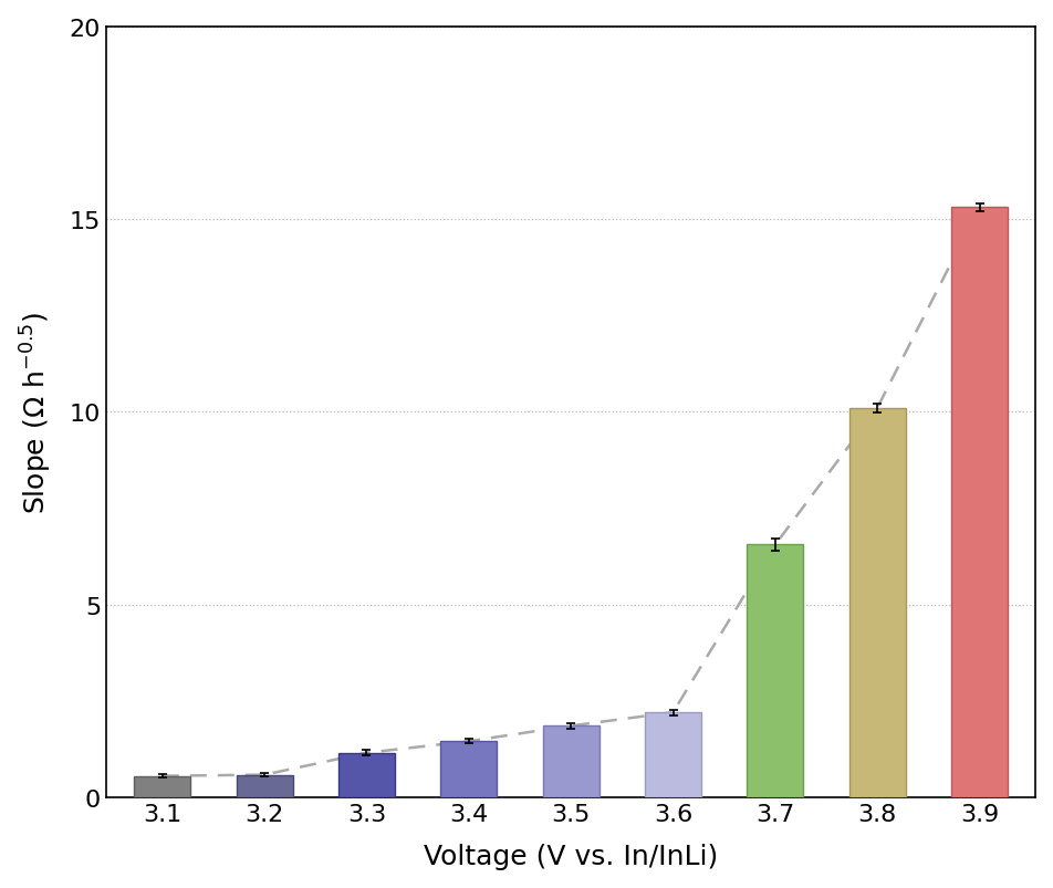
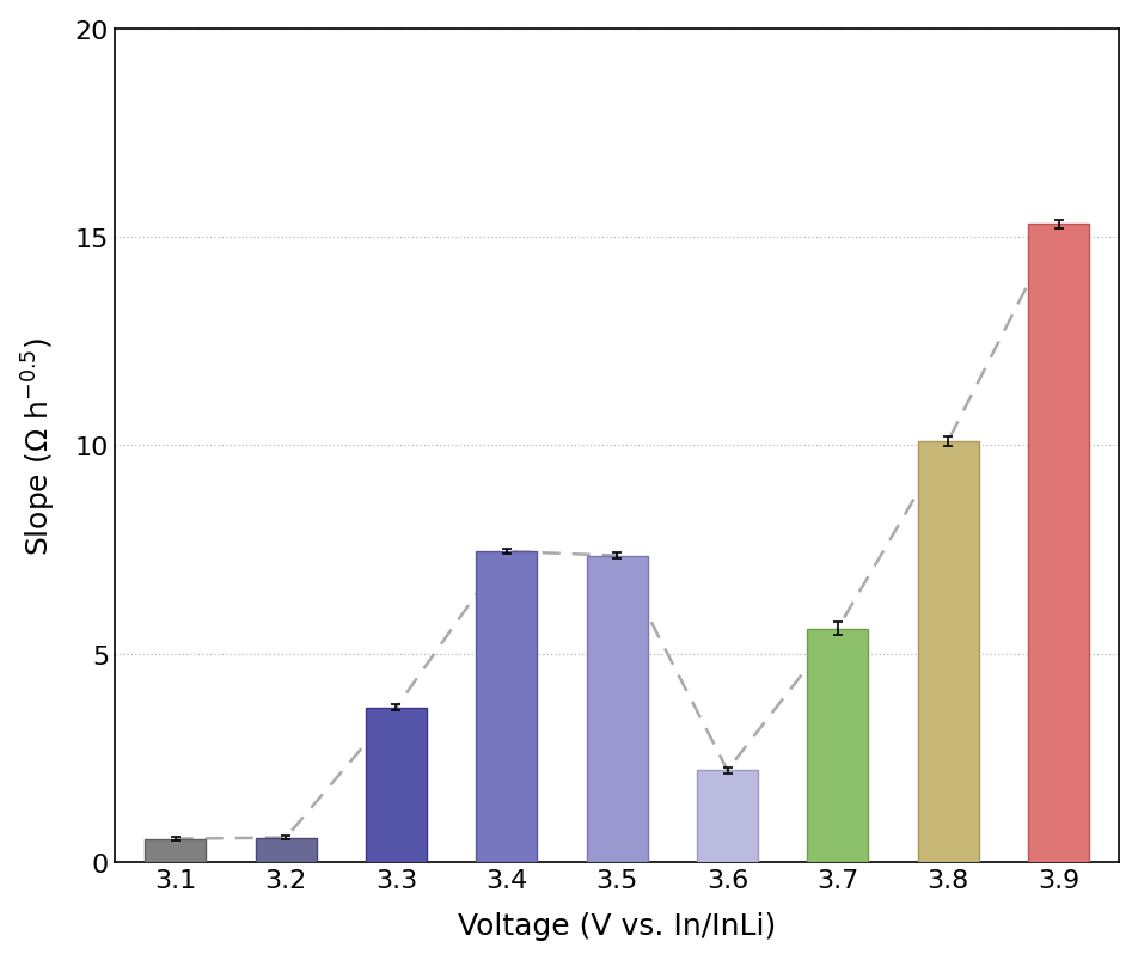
3.3: 1.15 -> 3.70
3.4: 1.45 -> 7.45
3.5: 1.85 -> 7.35
3.7: 6.55 -> 5.60
